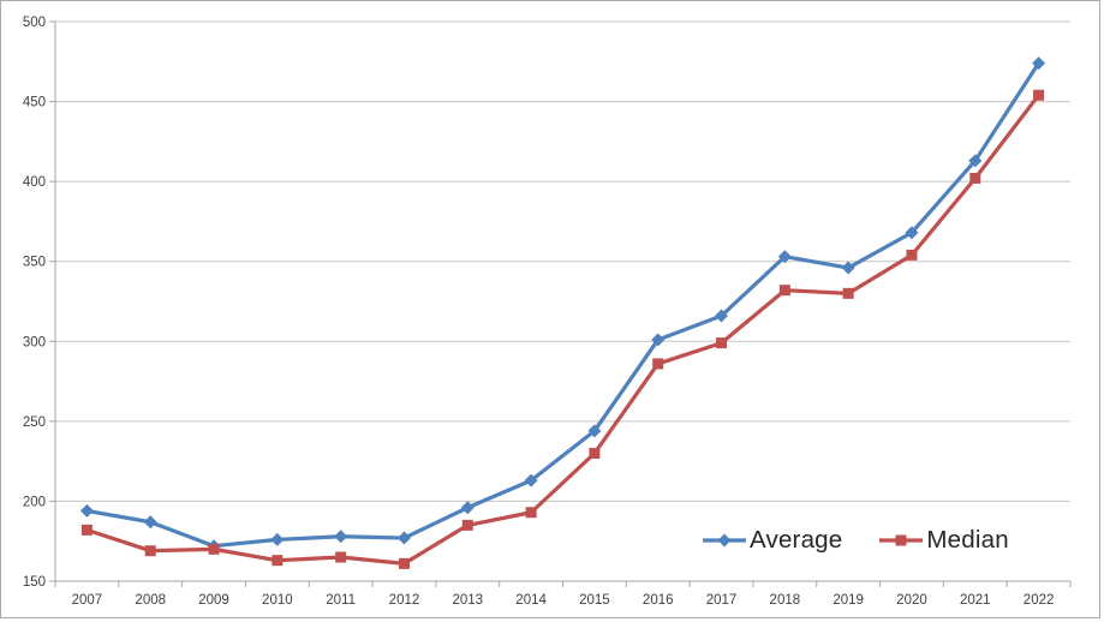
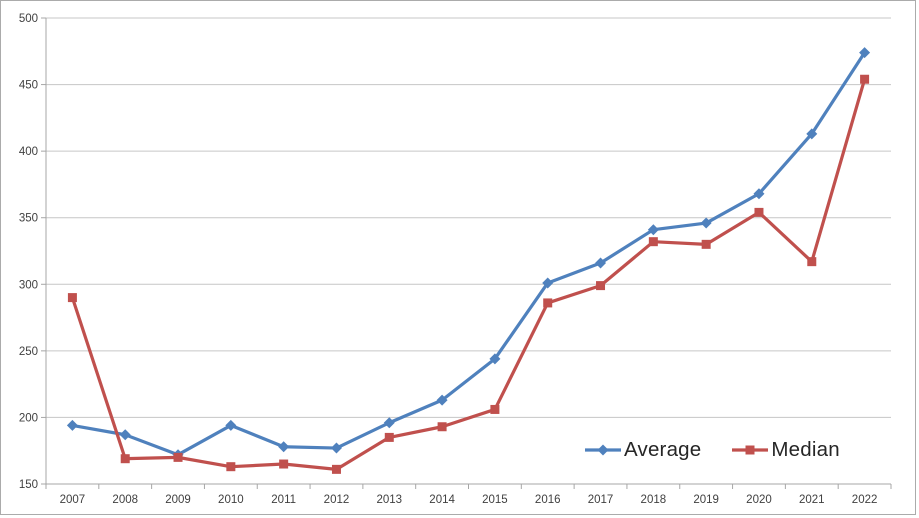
Median/2007: 182 -> 290
Average/2010: 176 -> 194
Median/2015: 230 -> 206
Average/2018: 353 -> 341
Median/2021: 402 -> 317
